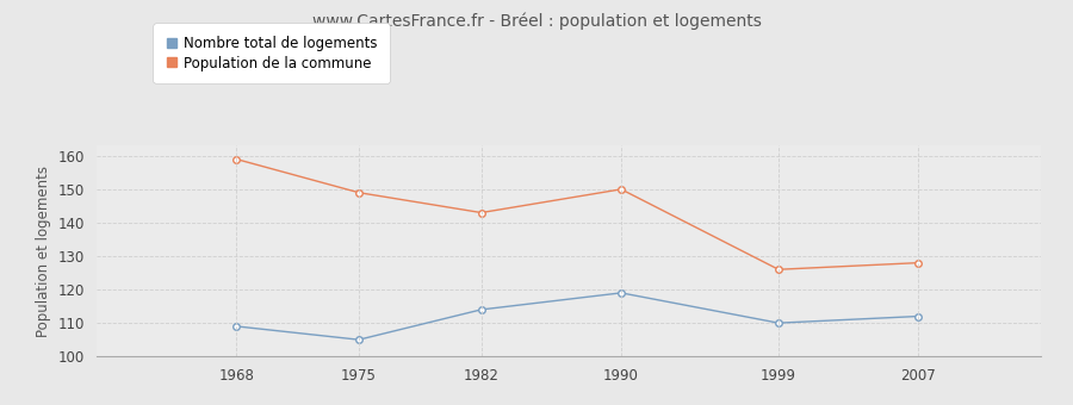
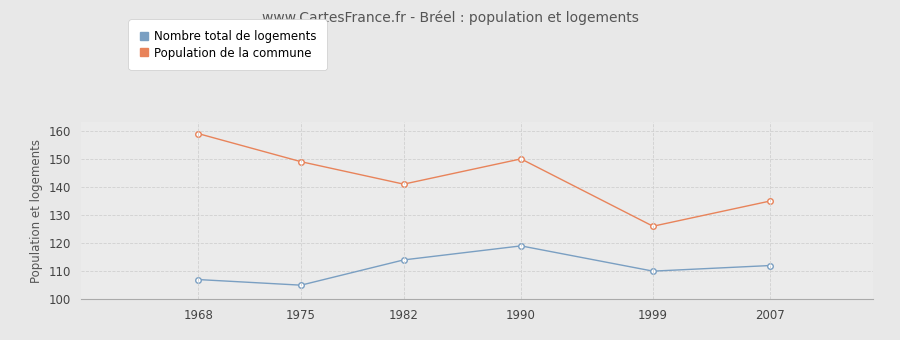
Nombre total de logements/1968: 109 -> 107
Population de la commune/1982: 143 -> 141
Population de la commune/2007: 128 -> 135
